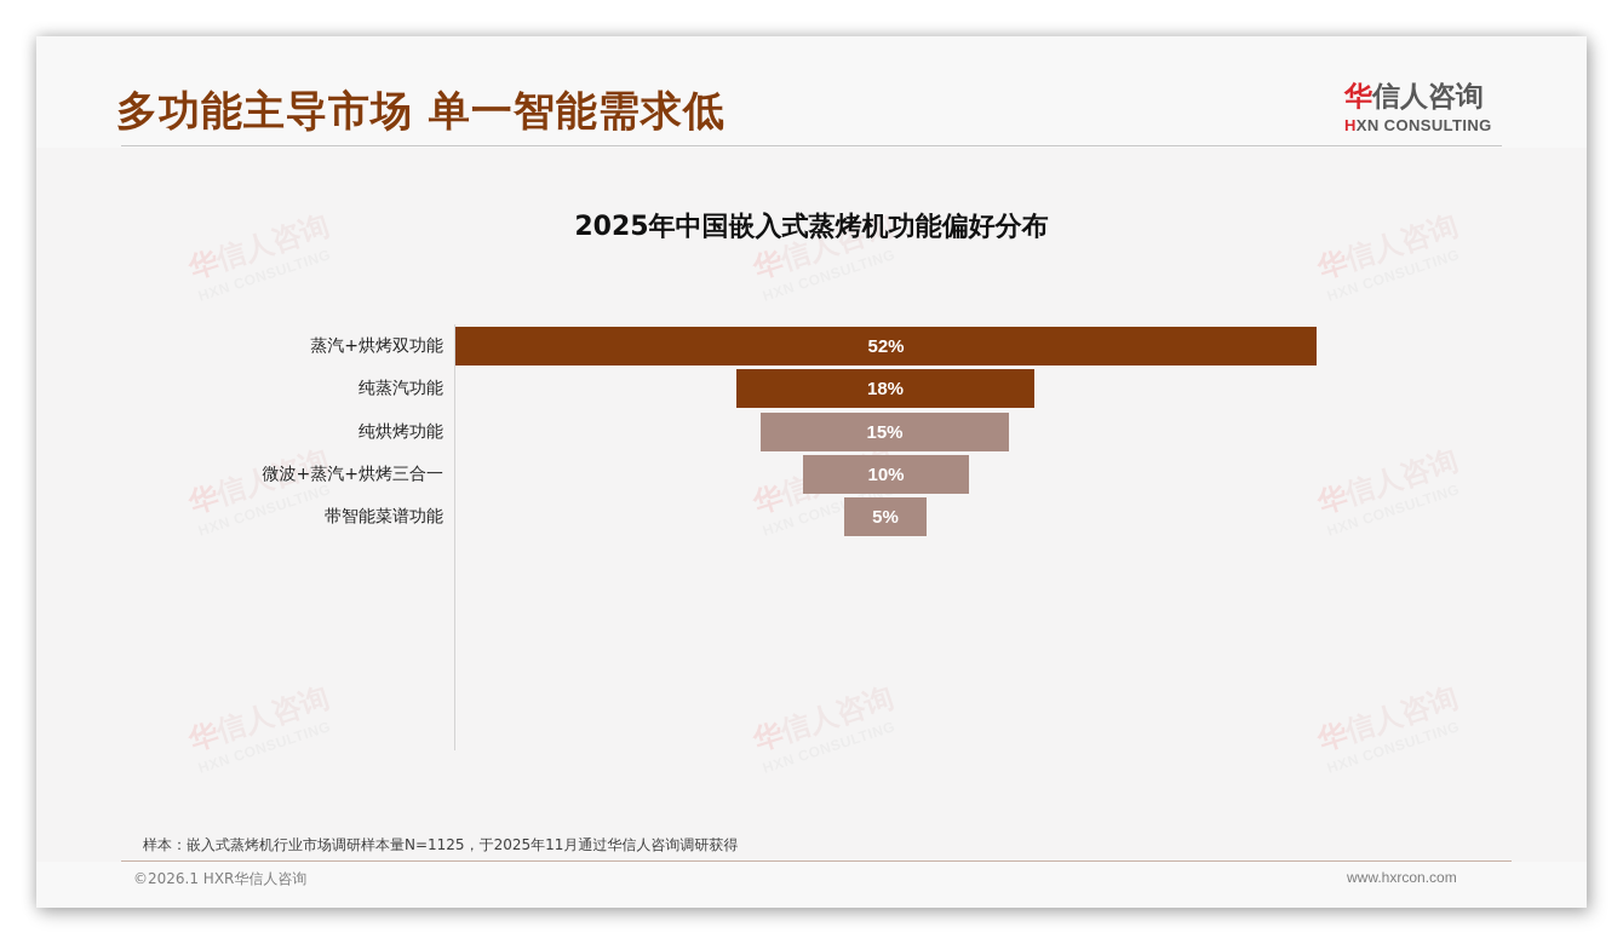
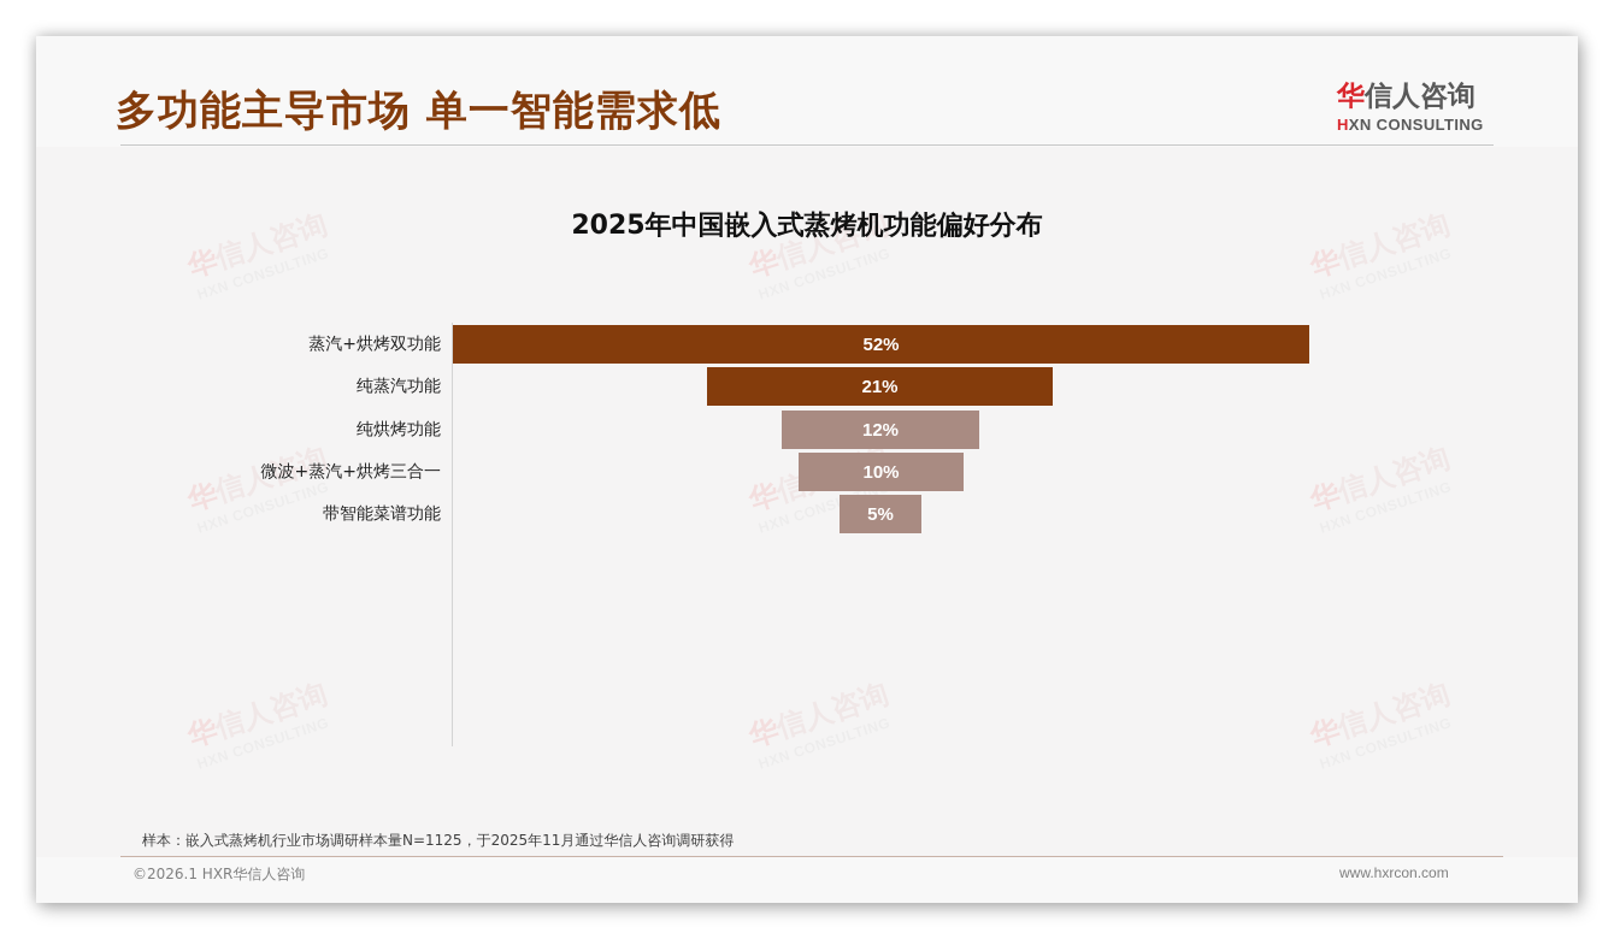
纯蒸汽功能: 18% -> 21%
纯烘烤功能: 15% -> 12%
